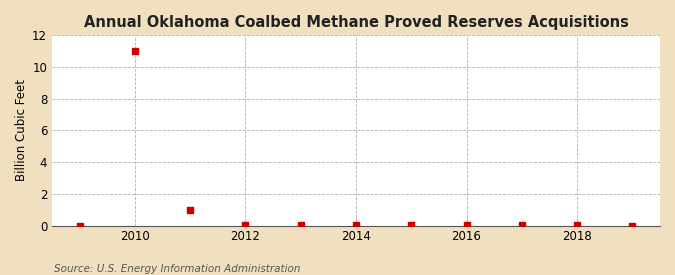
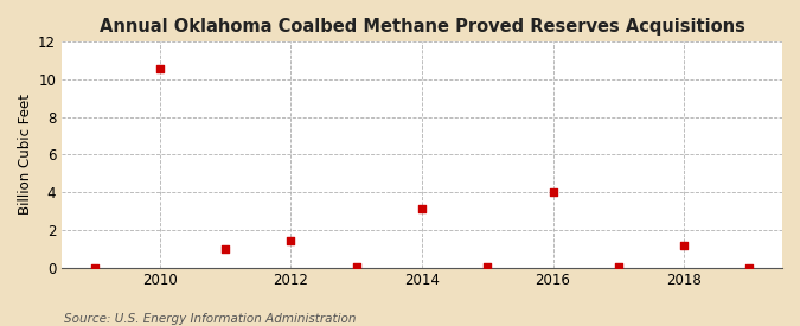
2010: 11.0 -> 10.6
2012: 0.0 -> 1.4
2014: 0.0 -> 3.1
2016: 0.0 -> 4.0
2018: 0.0 -> 1.2
